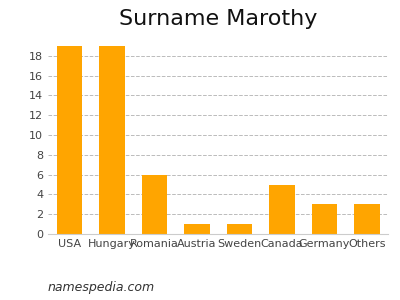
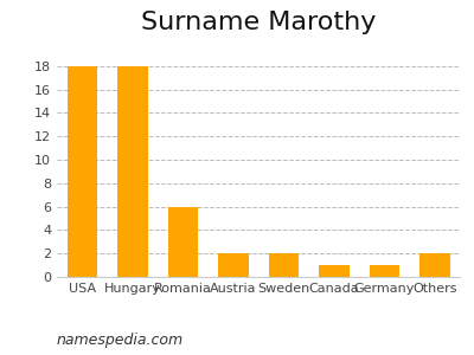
USA: 19 -> 18
Hungary: 19 -> 18
Austria: 1 -> 2
Sweden: 1 -> 2
Canada: 5 -> 1
Germany: 3 -> 1
Others: 3 -> 2
